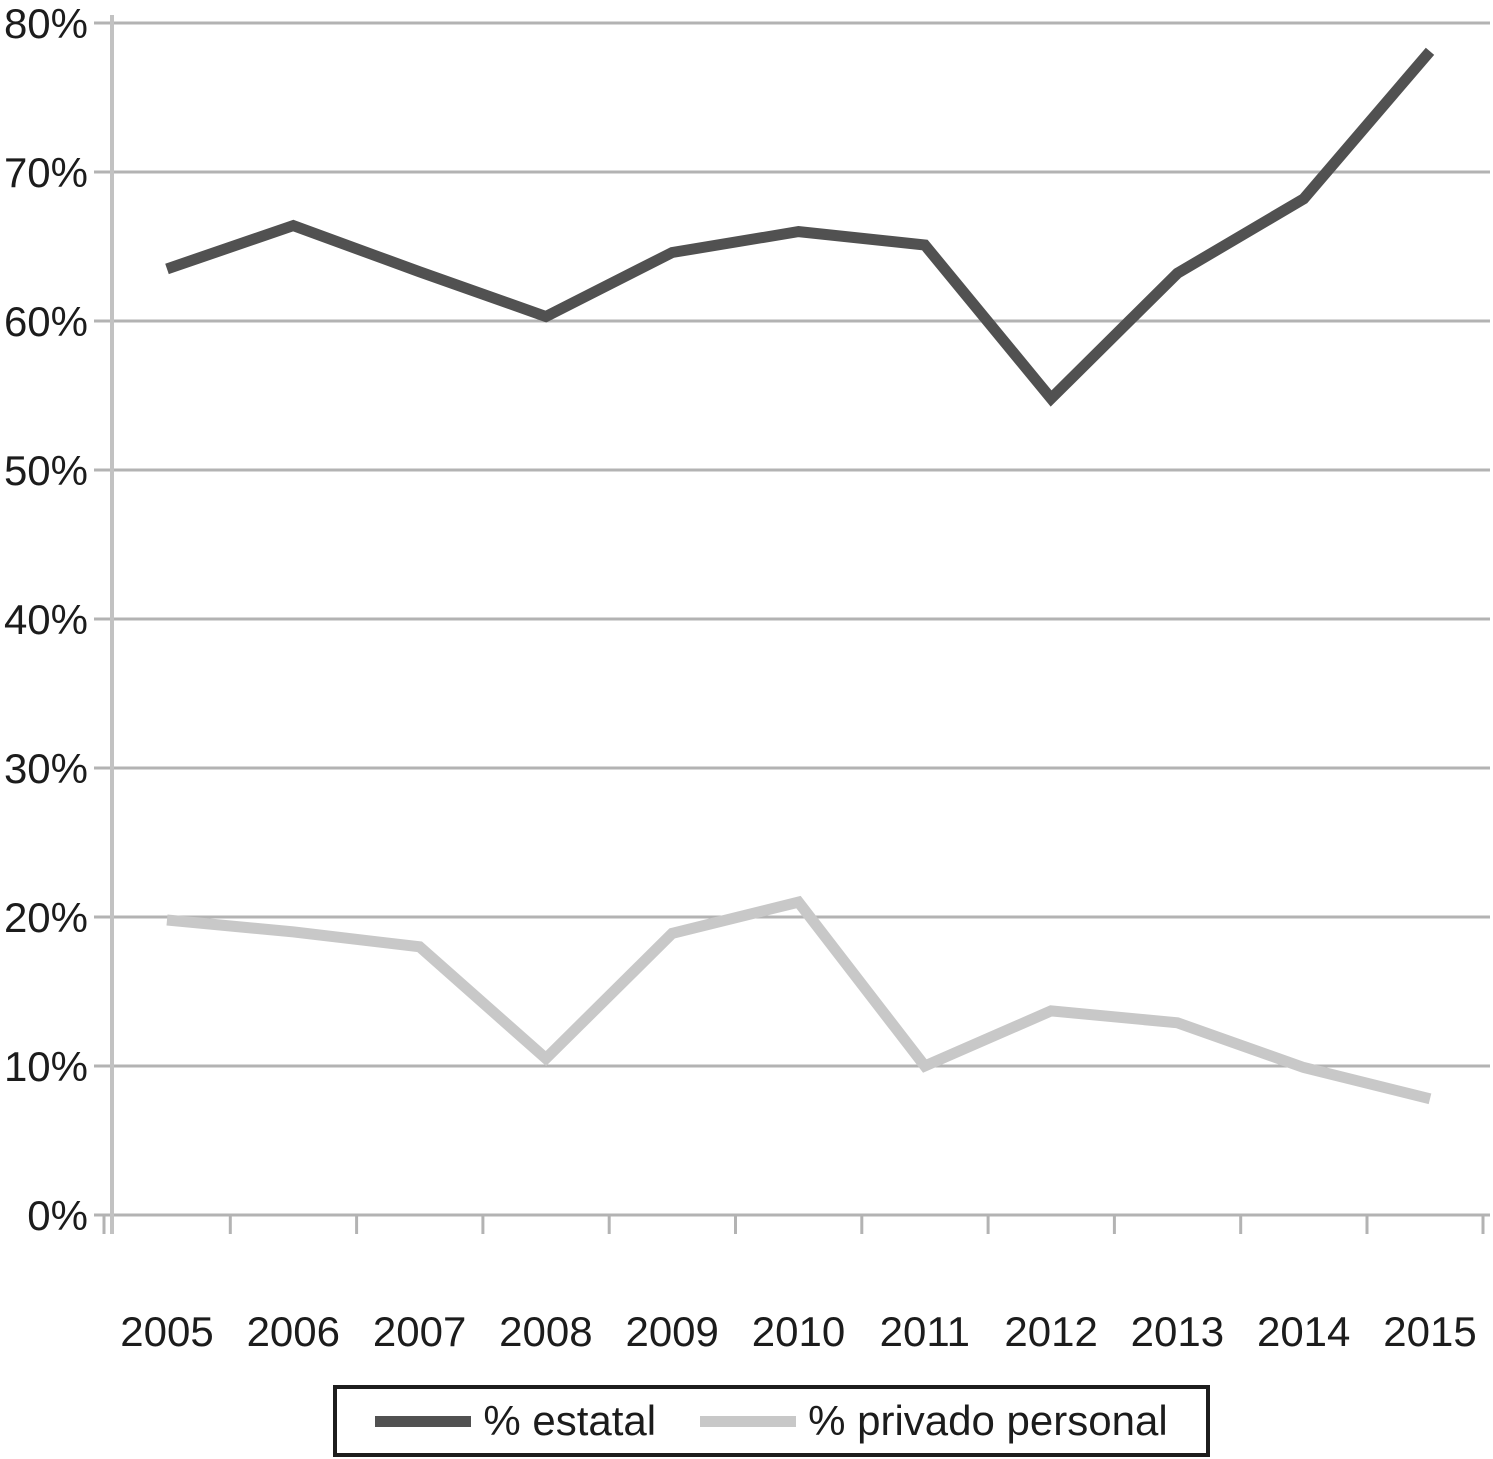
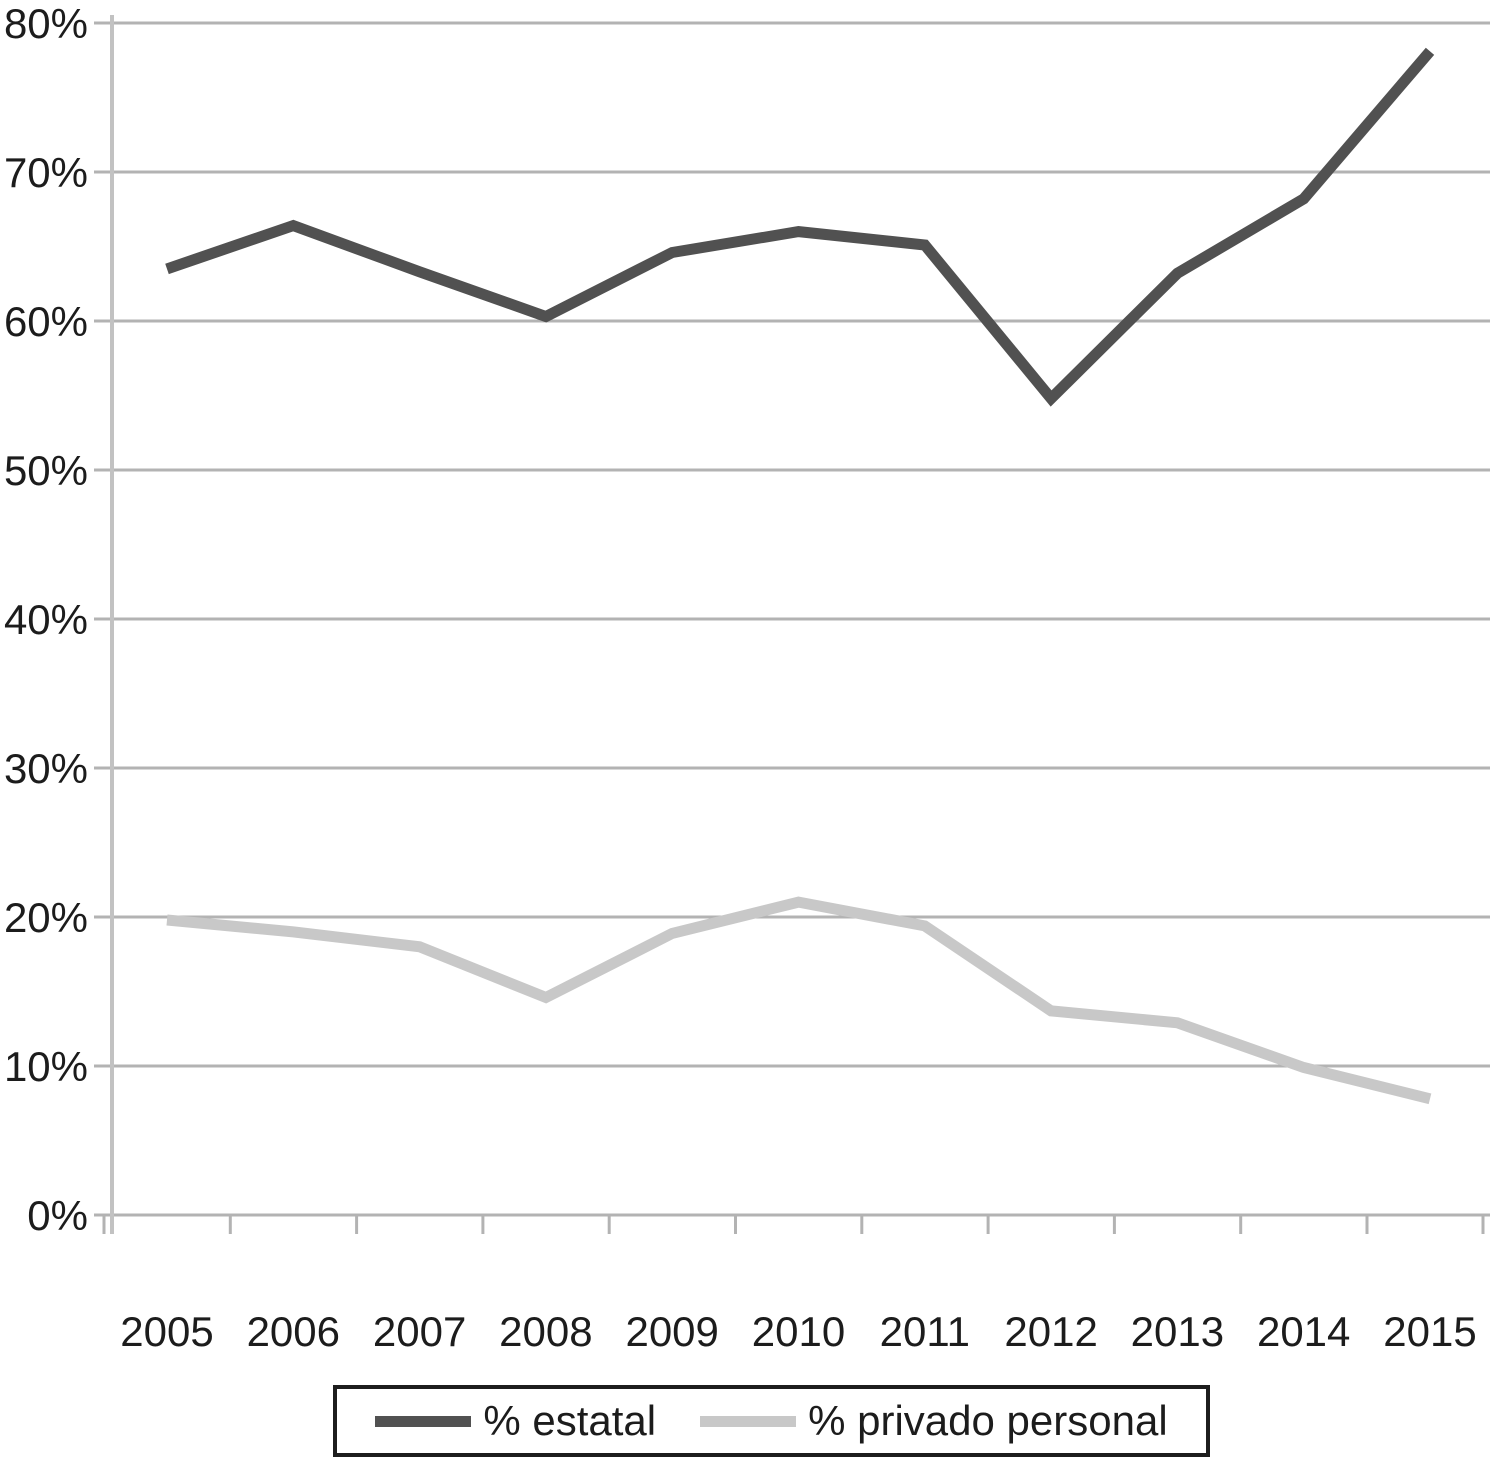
% privado personal/2008: 10.5% -> 14.6%
% privado personal/2011: 10.0% -> 19.4%
